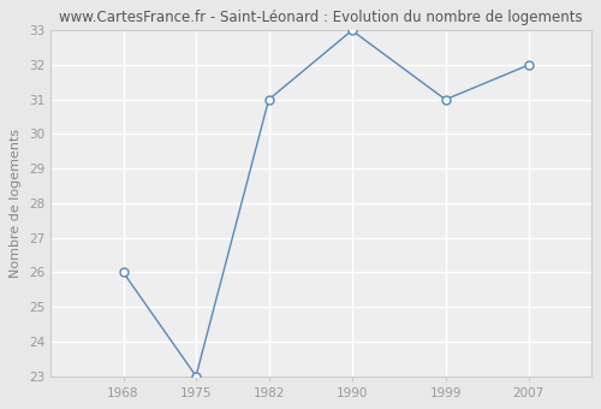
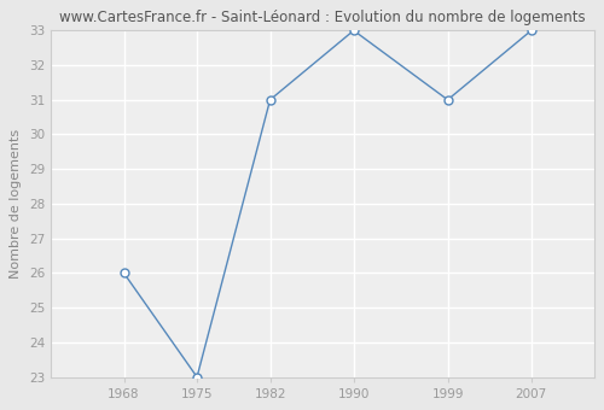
2007: 32 -> 33
